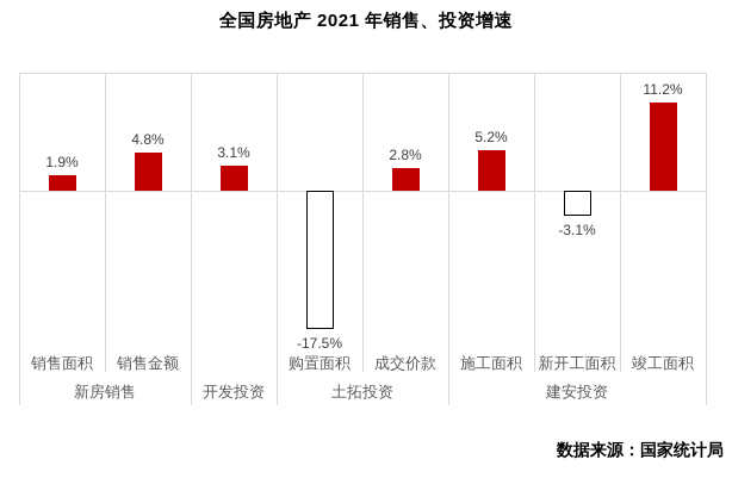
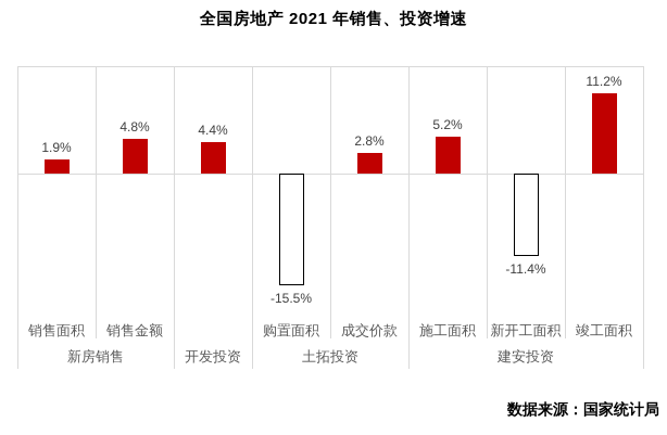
开发投资: 3.1% -> 4.4%
购置面积: -17.5% -> -15.5%
新开工面积: -3.1% -> -11.4%
